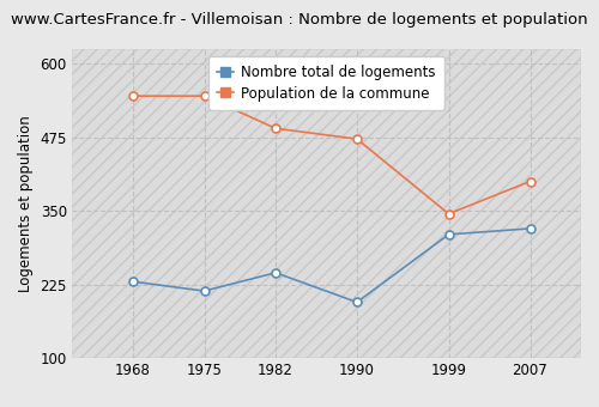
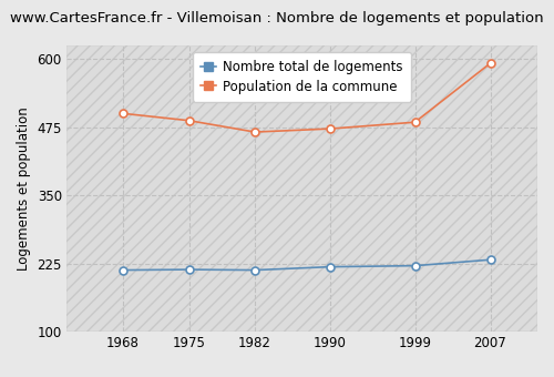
Nombre total de logements/1968: 230 -> 213
Population de la commune/1968: 545 -> 500
Population de la commune/1975: 545 -> 487
Nombre total de logements/1982: 245 -> 213
Population de la commune/1982: 490 -> 466
Nombre total de logements/1990: 195 -> 219
Nombre total de logements/1999: 310 -> 221
Population de la commune/1999: 345 -> 484
Nombre total de logements/2007: 320 -> 232
Population de la commune/2007: 400 -> 592
